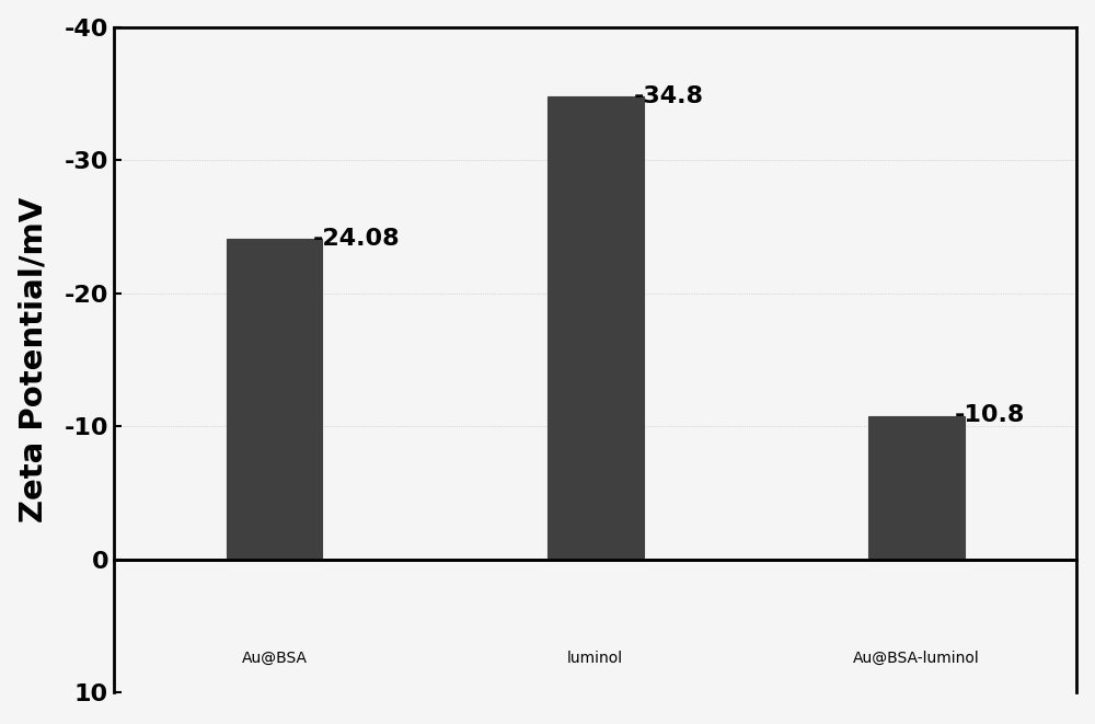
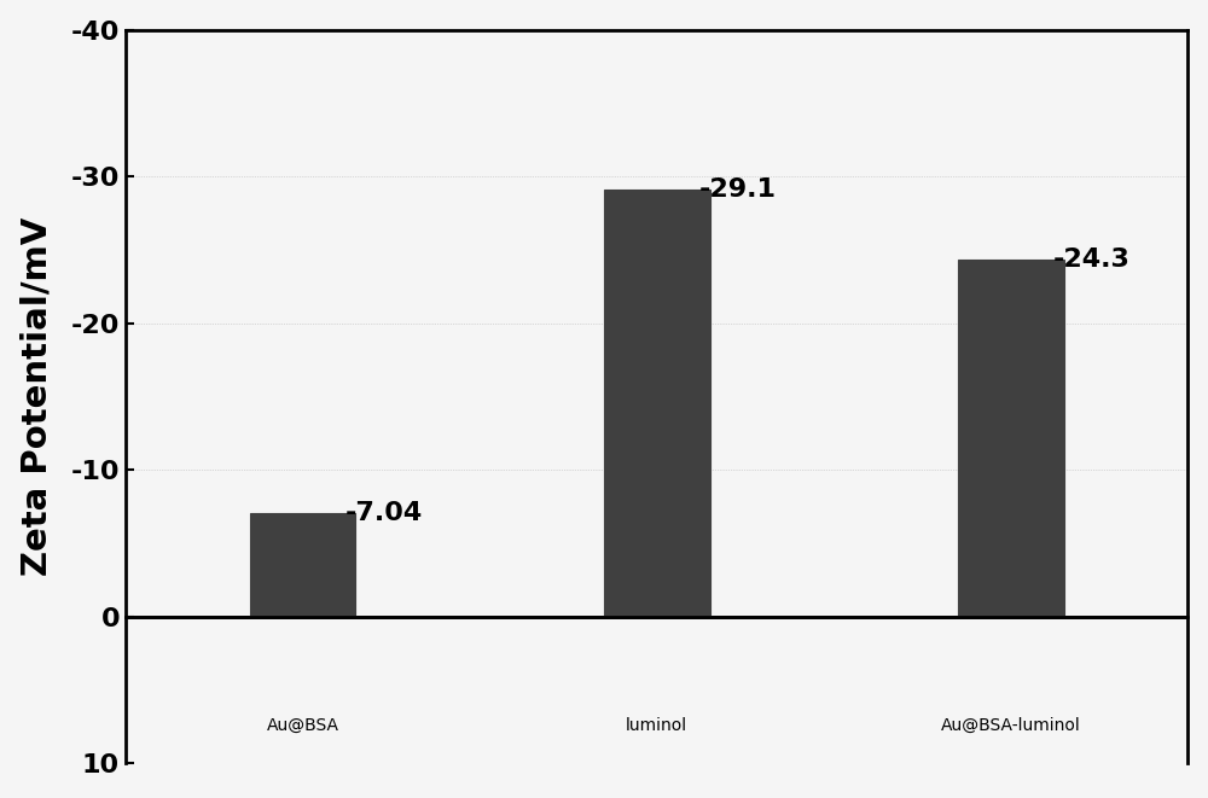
Au@BSA: -24.08 -> -7.04
luminol: -34.8 -> -29.1
Au@BSA-luminol: -10.8 -> -24.3
